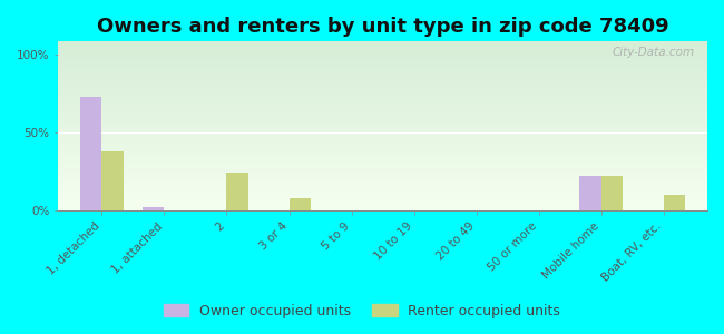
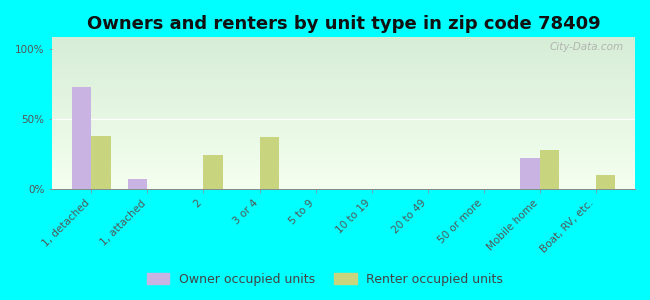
Owner occupied units/1, attached: 2% -> 7%
Renter occupied units/3 or 4: 8% -> 37%
Renter occupied units/Mobile home: 22% -> 28%
